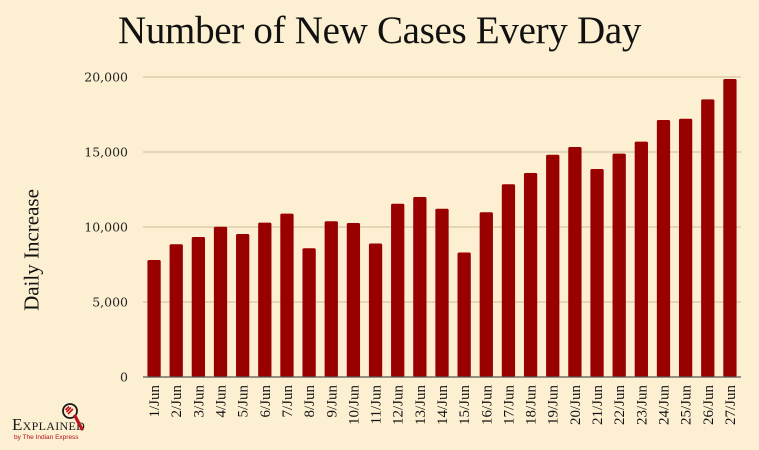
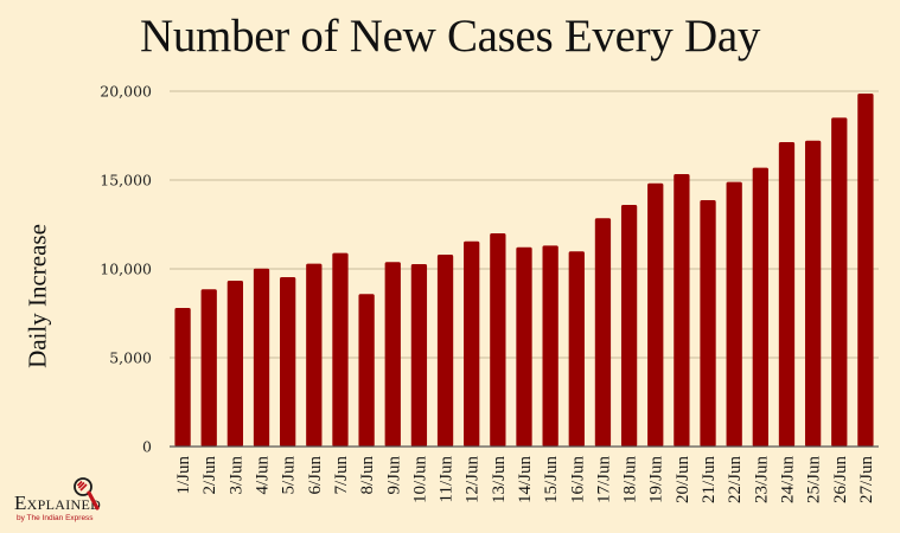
11/Jun: 8900 -> 10800
15/Jun: 8300 -> 11300
